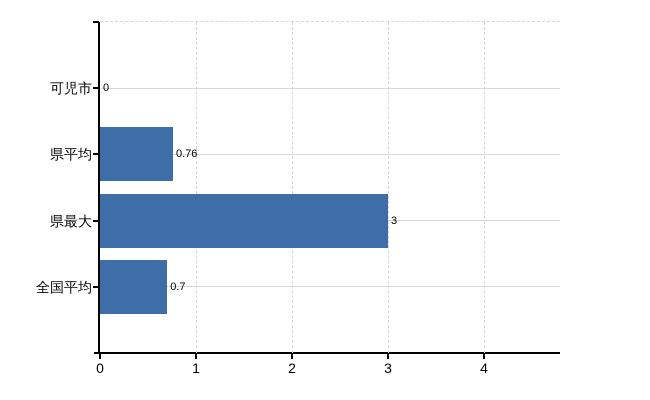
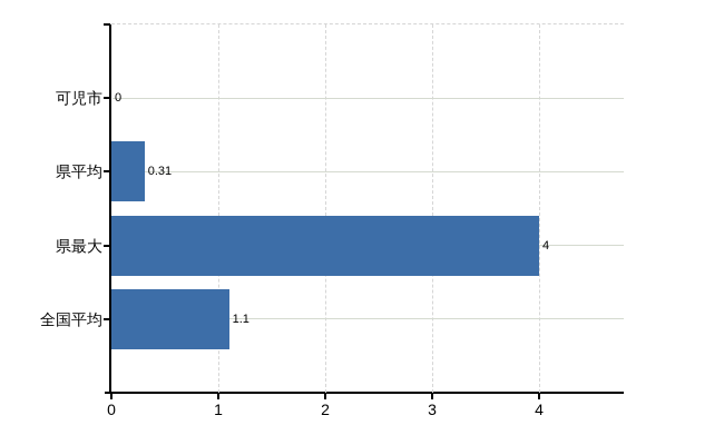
県平均: 0.76 -> 0.31
県最大: 3 -> 4
全国平均: 0.7 -> 1.1
